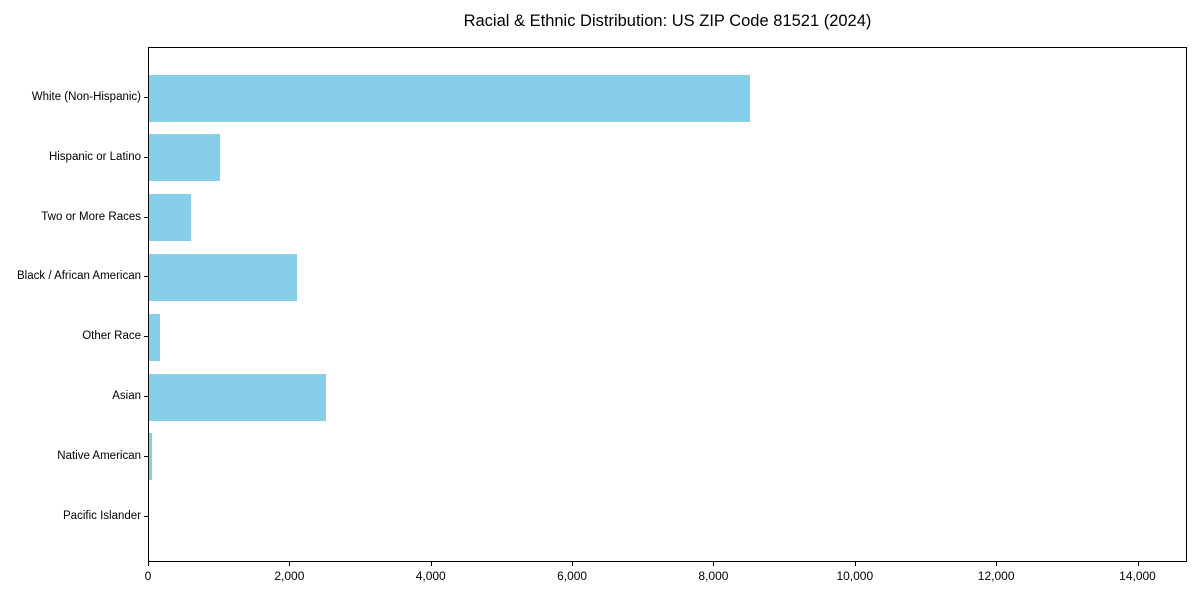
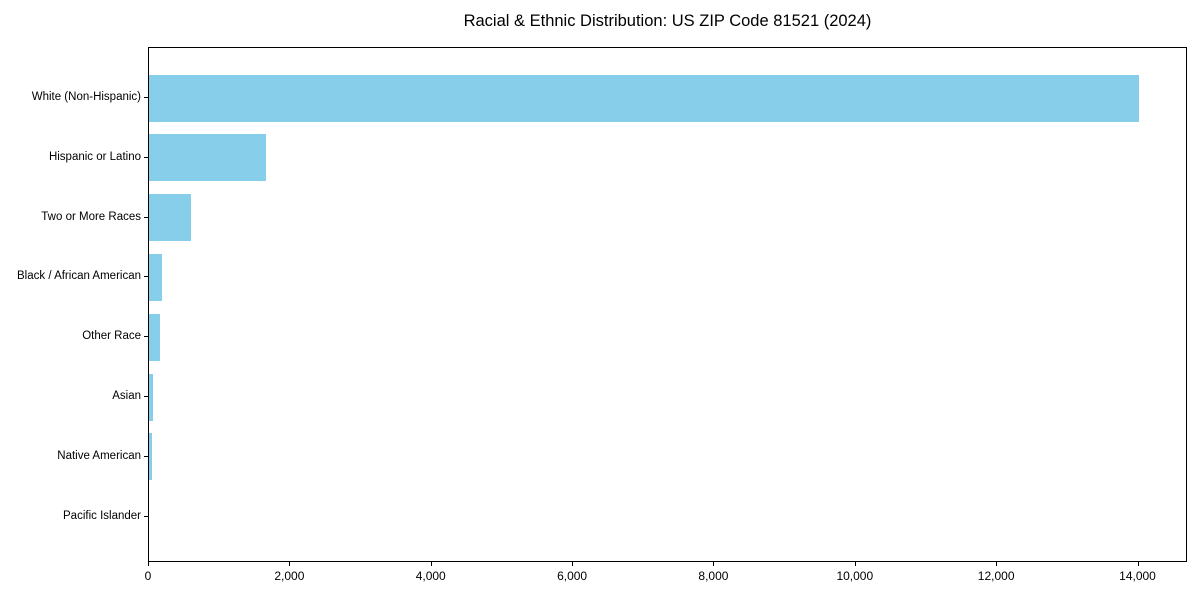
White (Non-Hispanic): 8500 -> 14000
Hispanic or Latino: 1000 -> 1600
Black / African American: 2100 -> 200
Asian: 2500 -> 100
